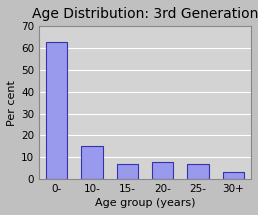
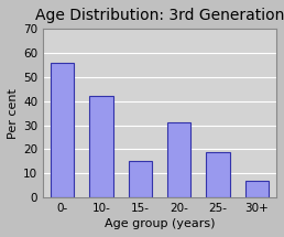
0-: 63 -> 56
10-: 15 -> 42
15-: 7 -> 15
20-: 8 -> 31
25-: 7 -> 19
30+: 3 -> 7
